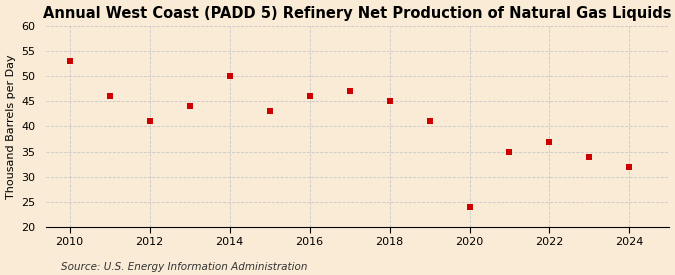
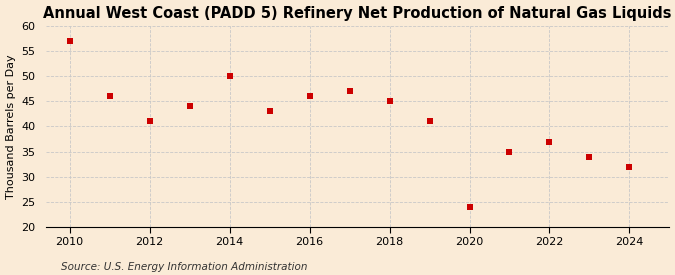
2010: 53 -> 57
